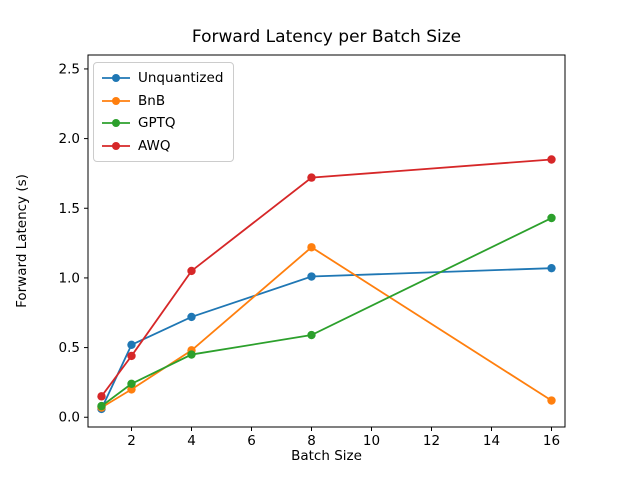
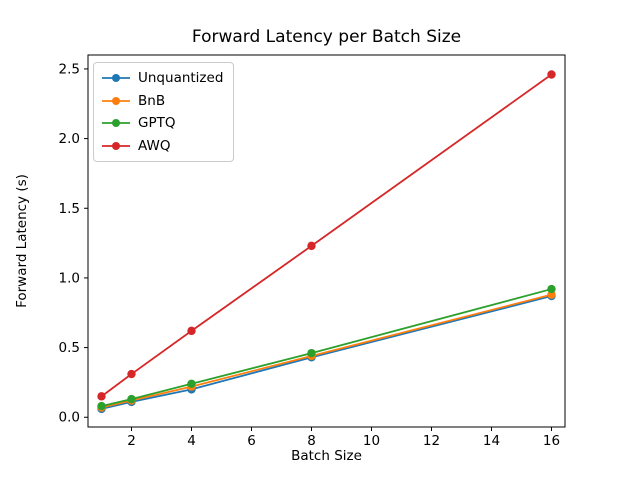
Unquantized/2: 0.52 -> 0.11
BnB/2: 0.20 -> 0.12
GPTQ/2: 0.24 -> 0.13
AWQ/2: 0.44 -> 0.31
Unquantized/4: 0.72 -> 0.20
BnB/4: 0.48 -> 0.22
GPTQ/4: 0.45 -> 0.24
AWQ/4: 1.05 -> 0.62
Unquantized/8: 1.01 -> 0.43
BnB/8: 1.22 -> 0.44
GPTQ/8: 0.59 -> 0.46
AWQ/8: 1.72 -> 1.23
Unquantized/16: 1.07 -> 0.87
BnB/16: 0.12 -> 0.88
GPTQ/16: 1.43 -> 0.92
AWQ/16: 1.85 -> 2.46
